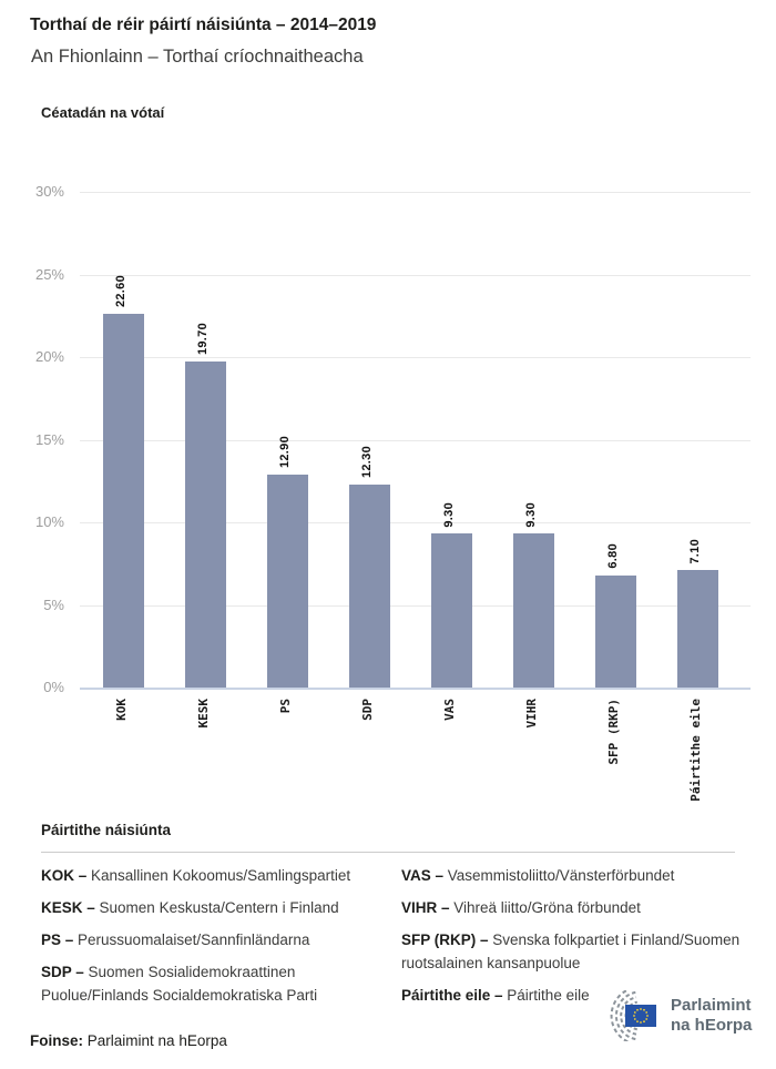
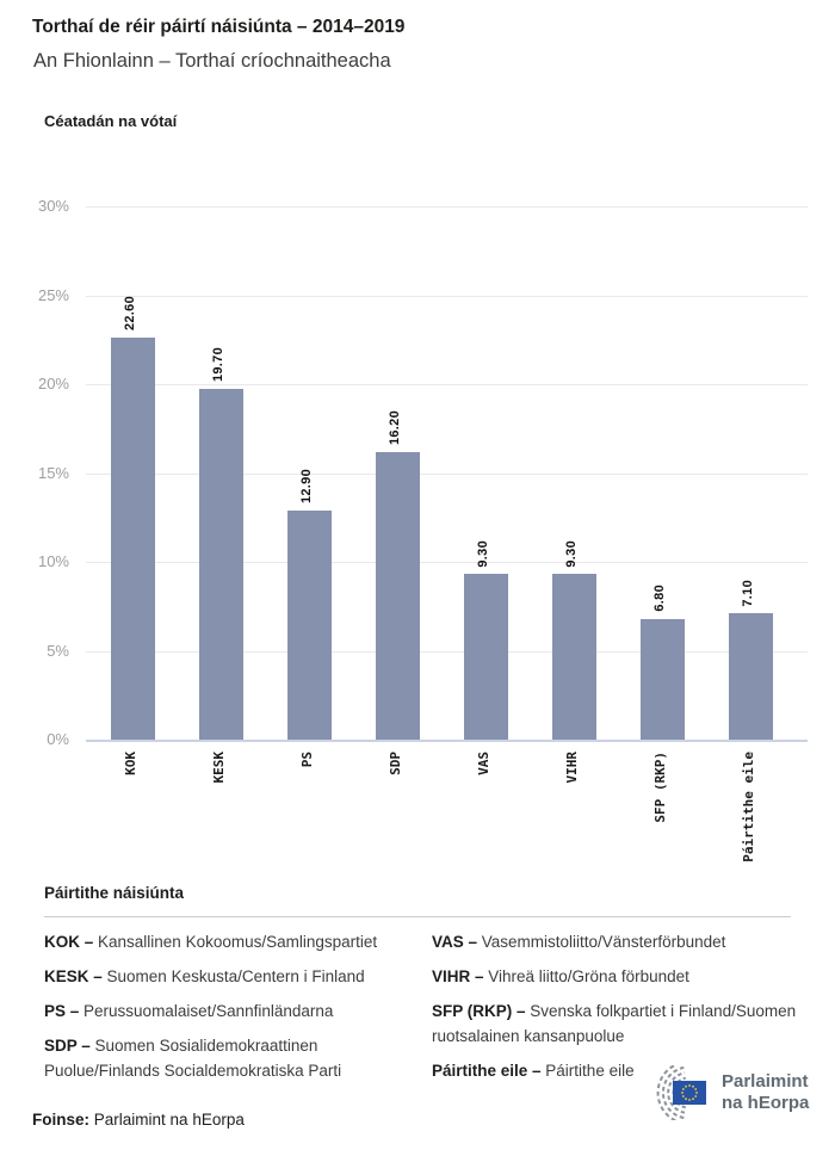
SDP: 12.30 -> 16.20
